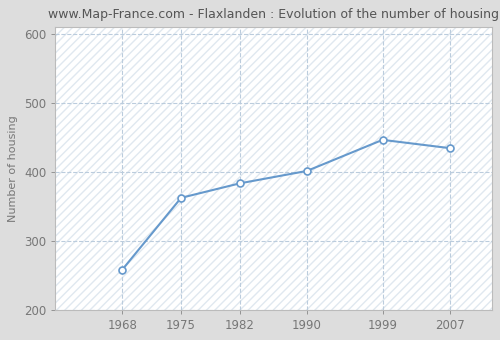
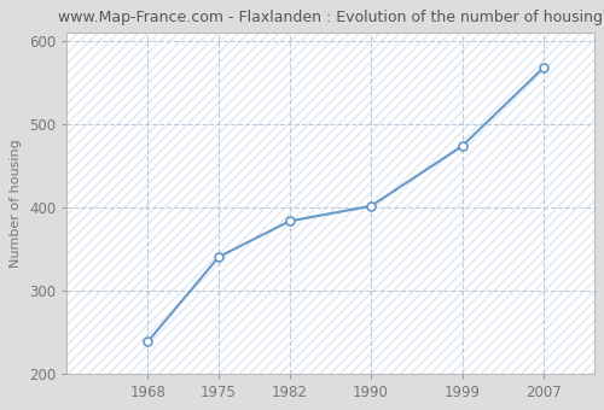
1968: 258 -> 238
1975: 362 -> 340
1999: 446 -> 473
2007: 434 -> 567
